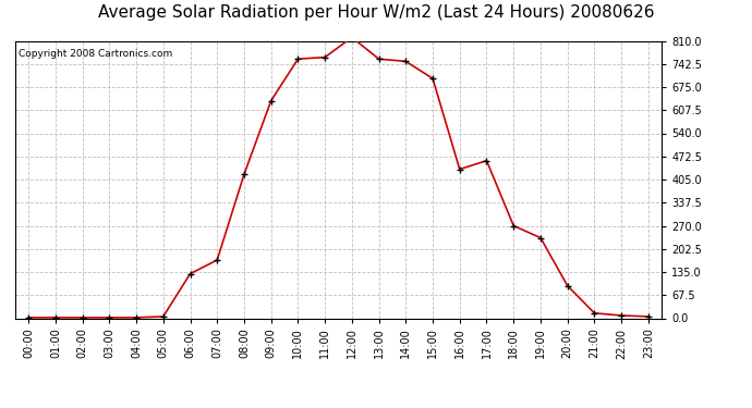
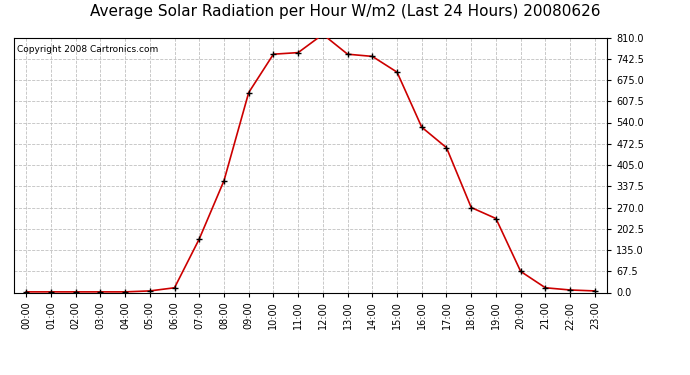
06:00: 130 -> 15
08:00: 420 -> 355
16:00: 435 -> 525
20:00: 95 -> 67
